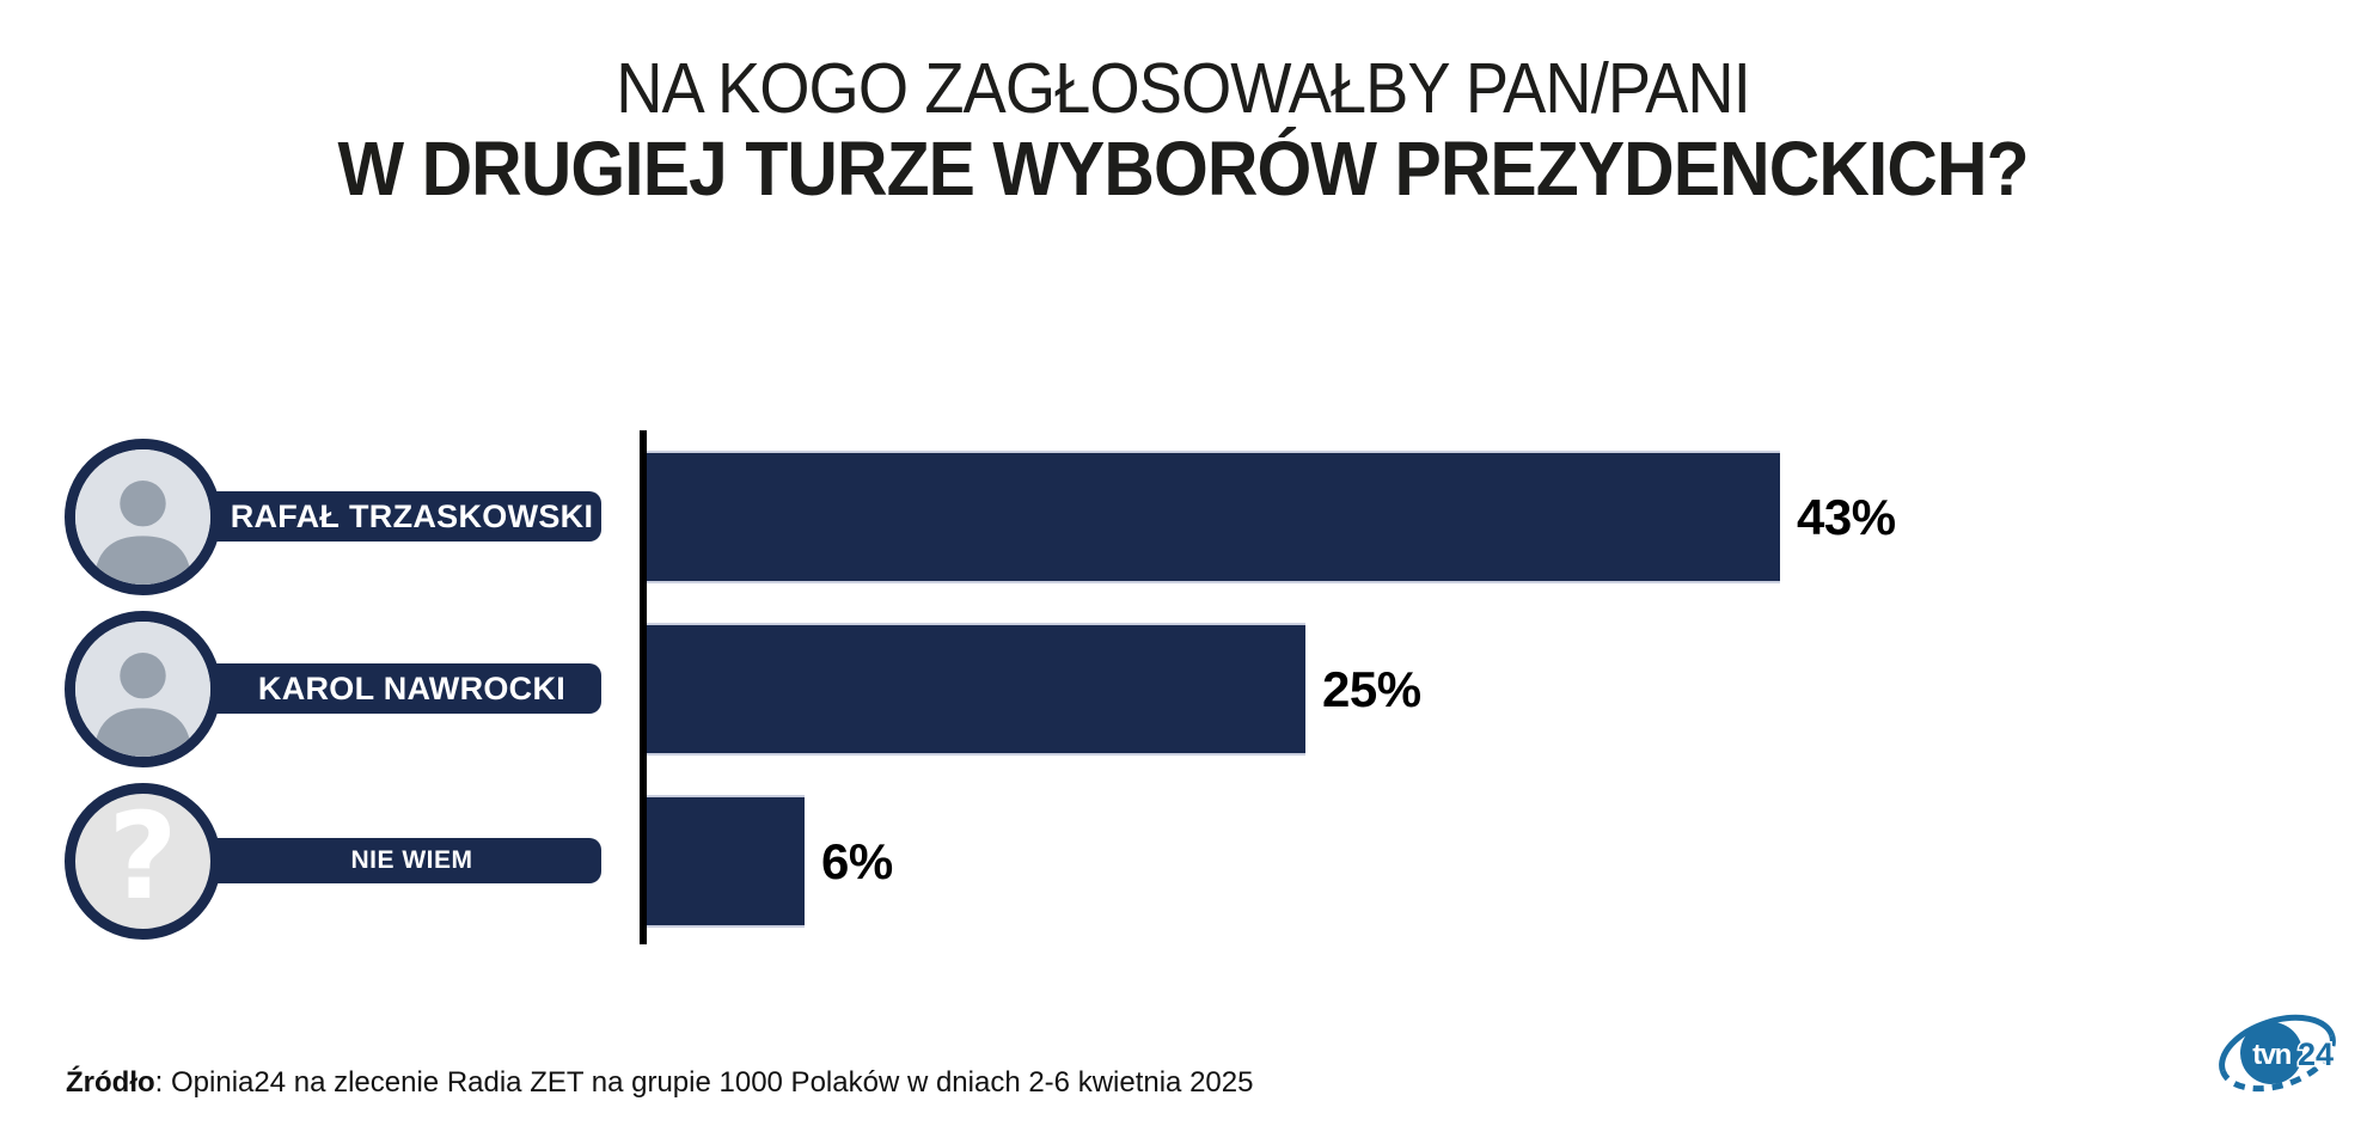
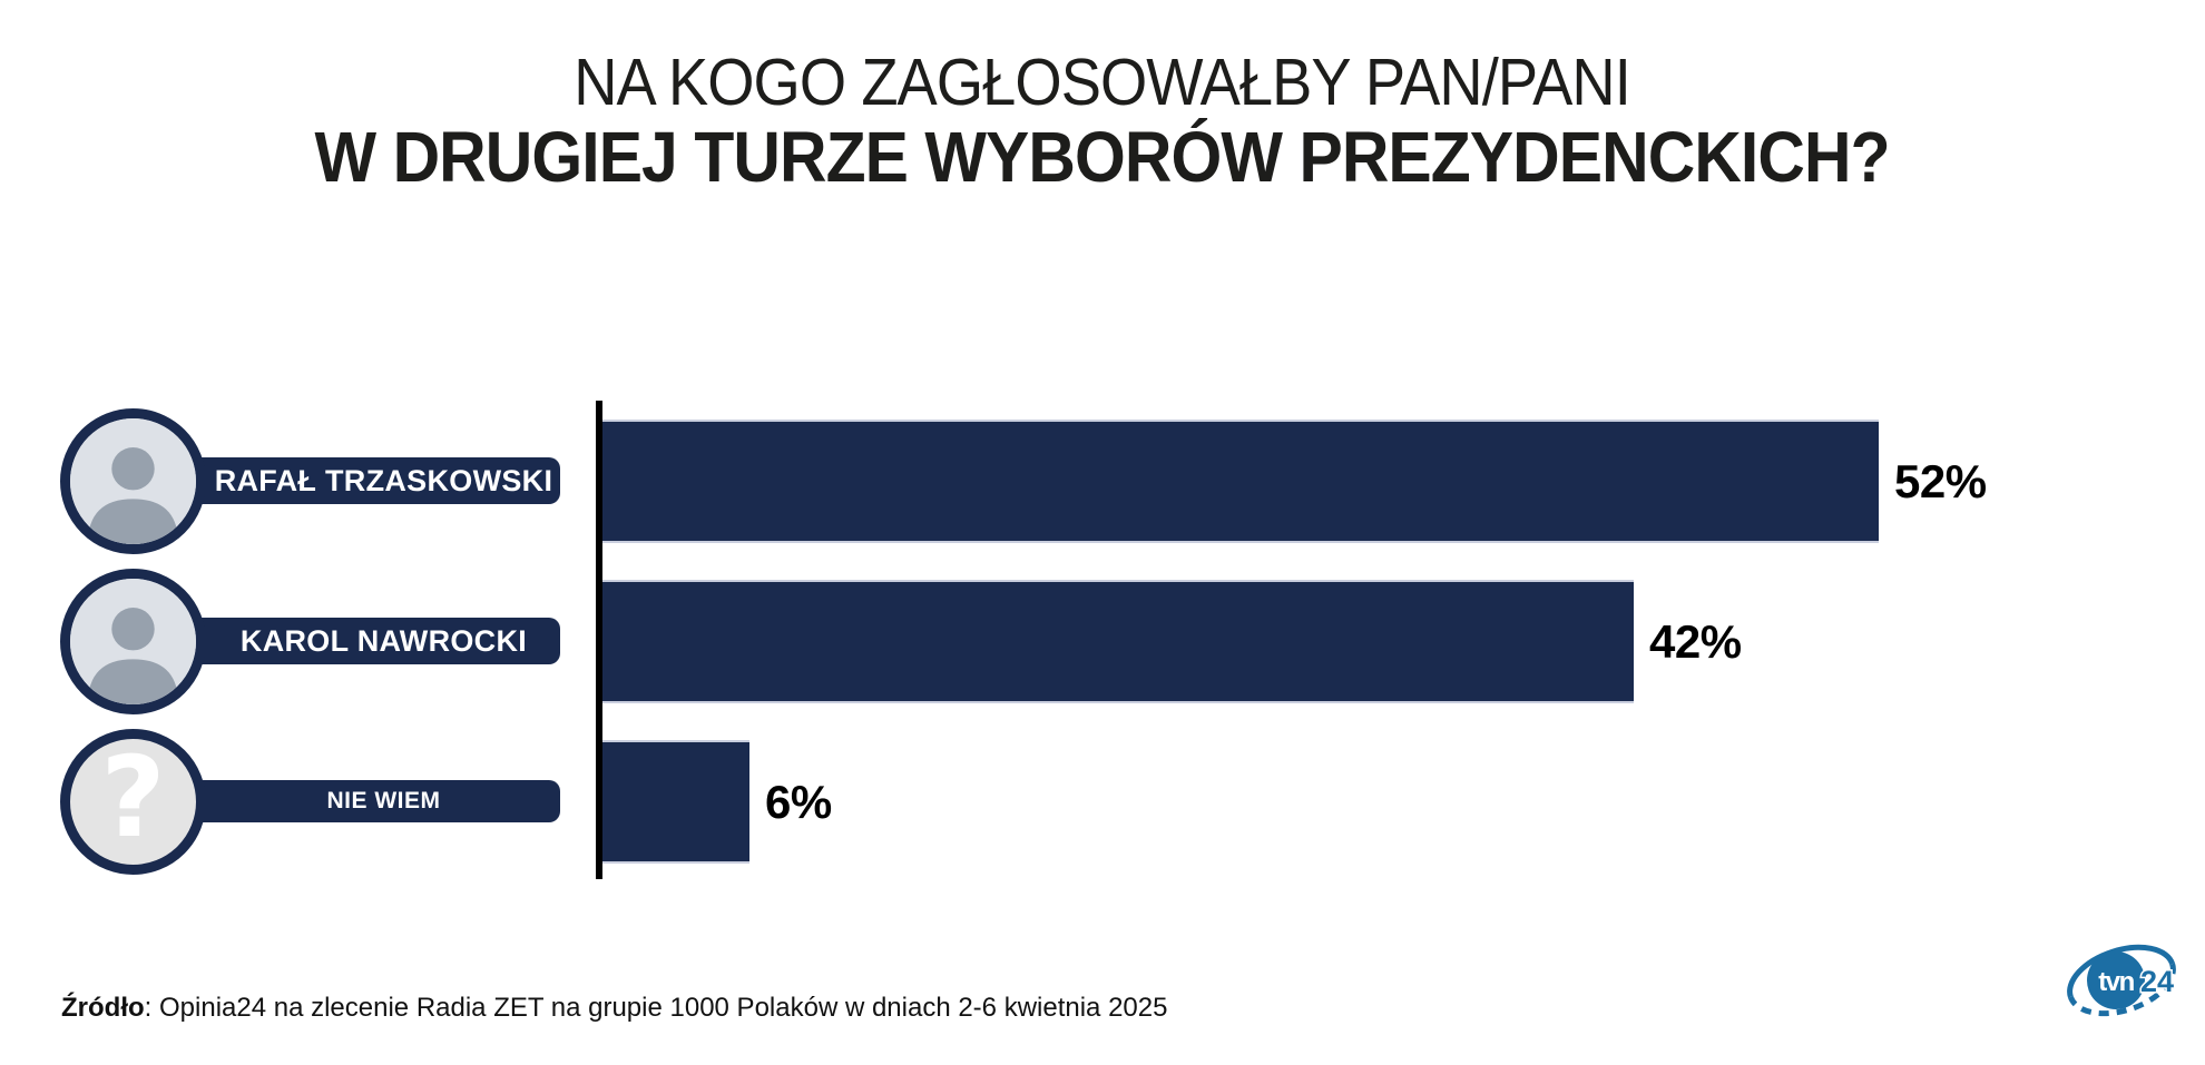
RAFAŁ TRZASKOWSKI: 43% -> 52%
KAROL NAWROCKI: 25% -> 42%
